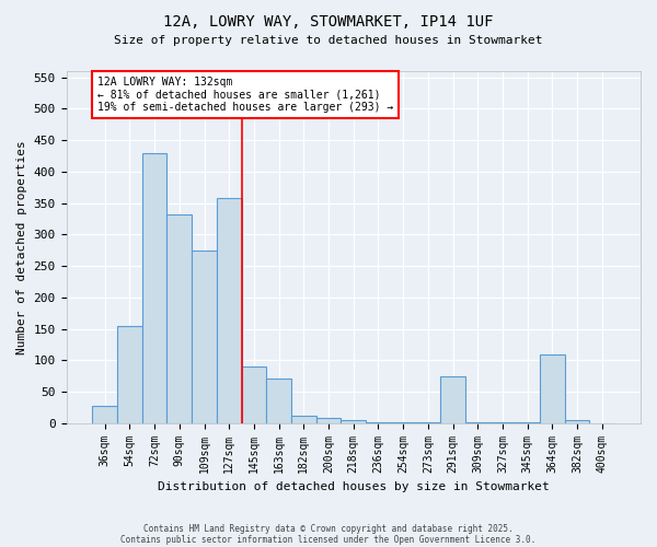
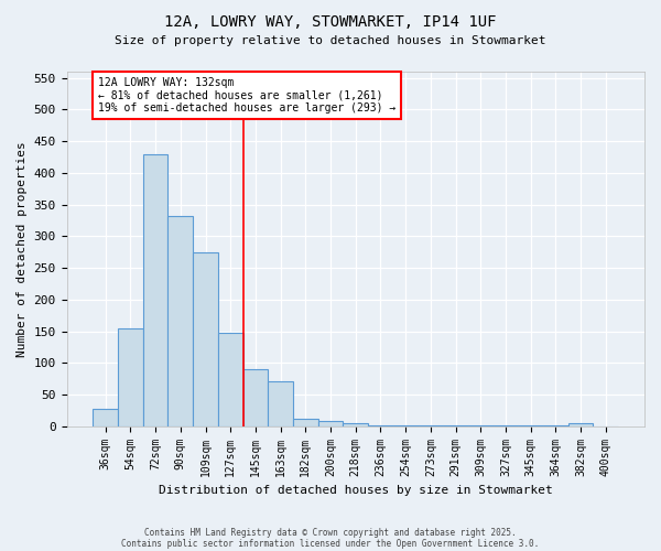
127sqm: 358 -> 147
291sqm: 74 -> 1
364sqm: 110 -> 1
